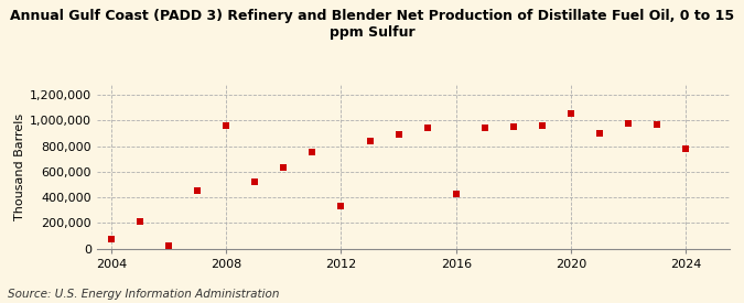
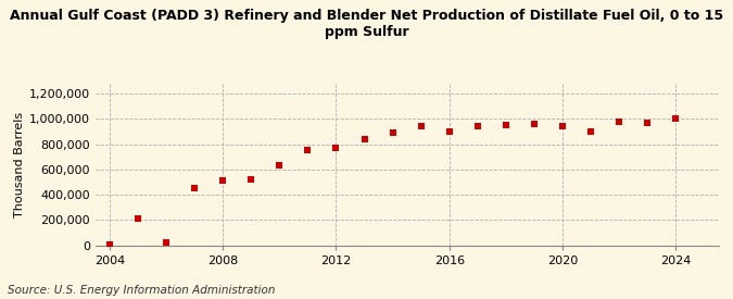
2004: 70,000 -> 0
2008: 960,000 -> 510,000
2012: 330,000 -> 780,000
2016: 430,000 -> 900,000
2020: 1,060,000 -> 940,000
2024: 780,000 -> 1,000,000
